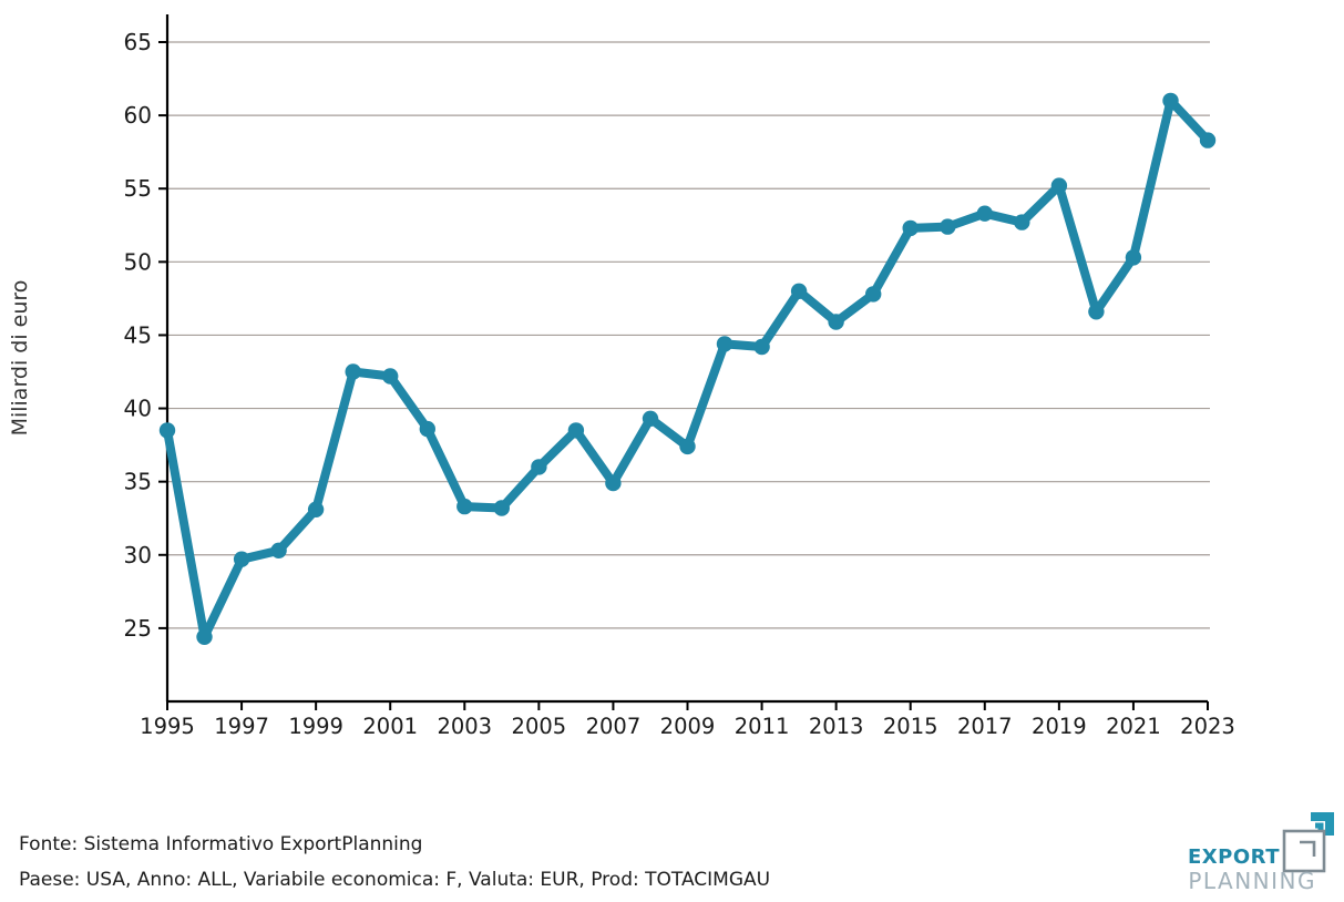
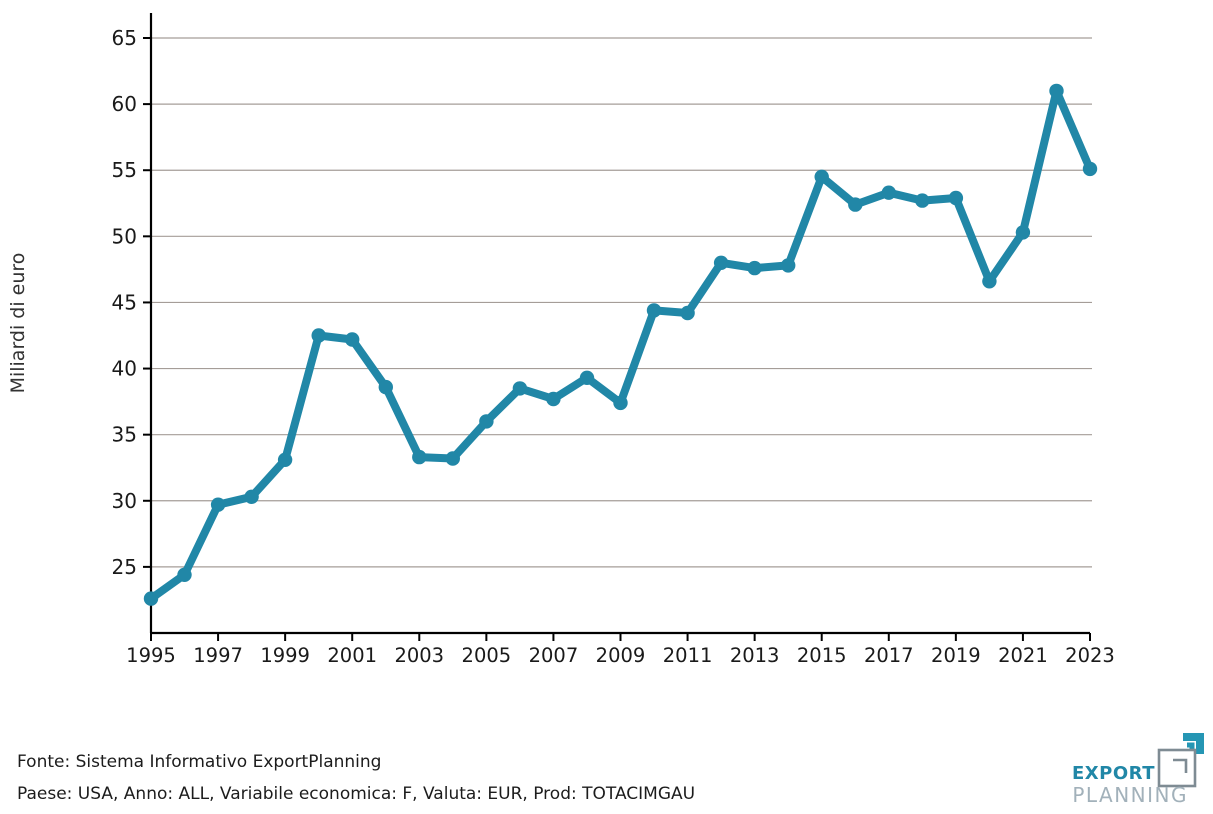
1995: 38.5 -> 22.6
2007: 34.9 -> 37.7
2013: 45.9 -> 47.6
2015: 52.3 -> 54.5
2019: 55.2 -> 52.9
2023: 58.3 -> 55.1
